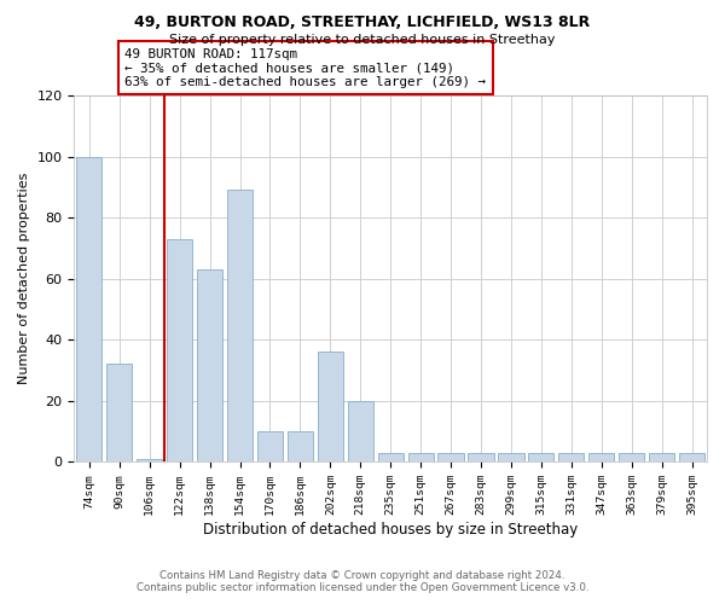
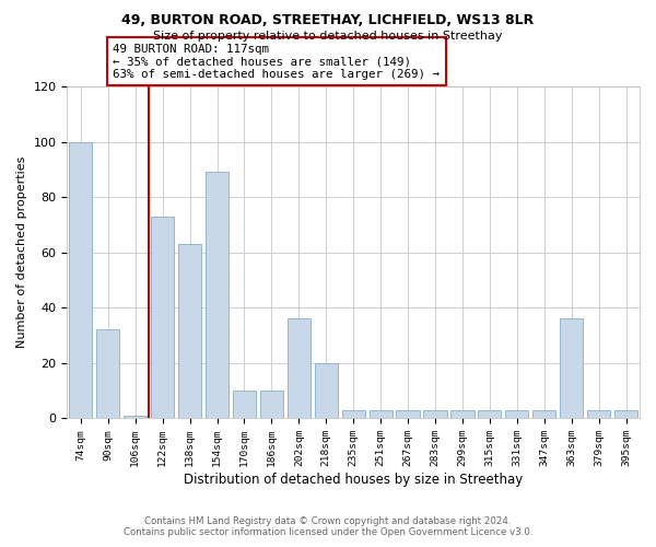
363sqm: 3 -> 36
